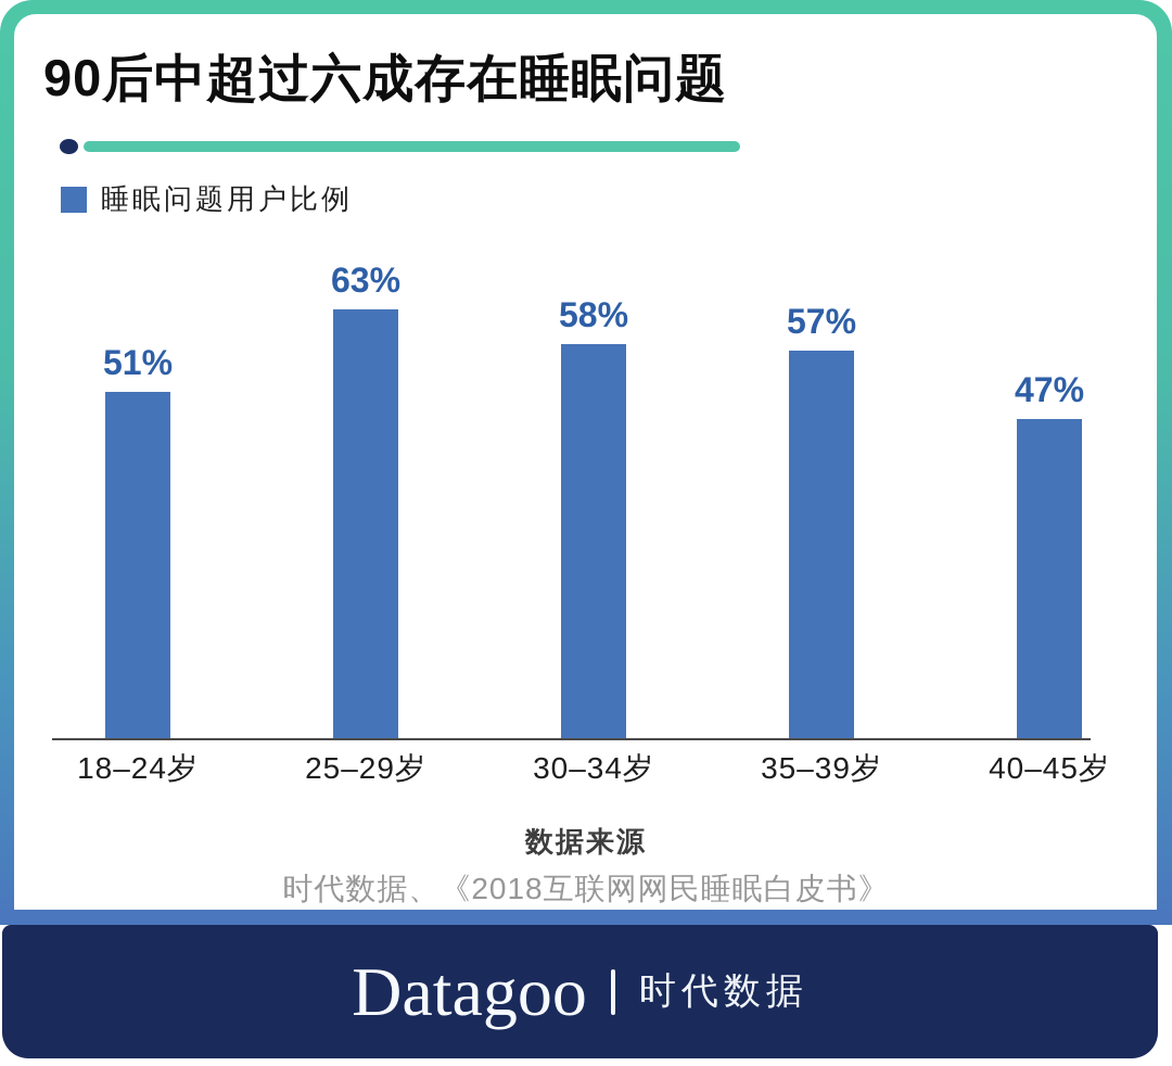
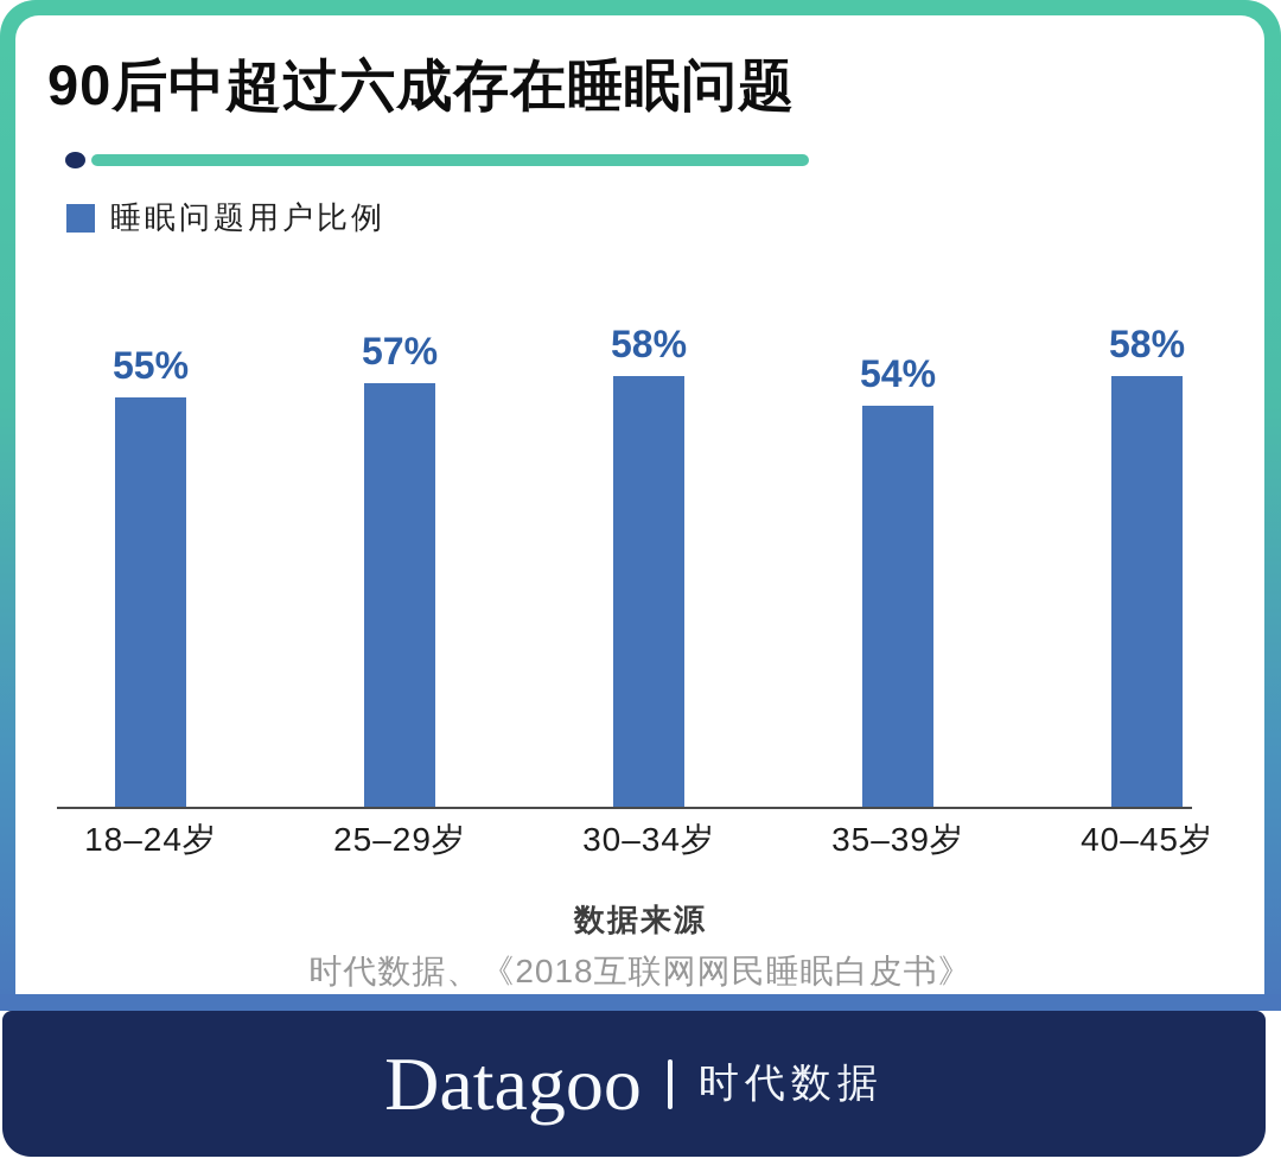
18–24岁: 51% -> 55%
25–29岁: 63% -> 57%
35–39岁: 57% -> 54%
40–45岁: 47% -> 58%
